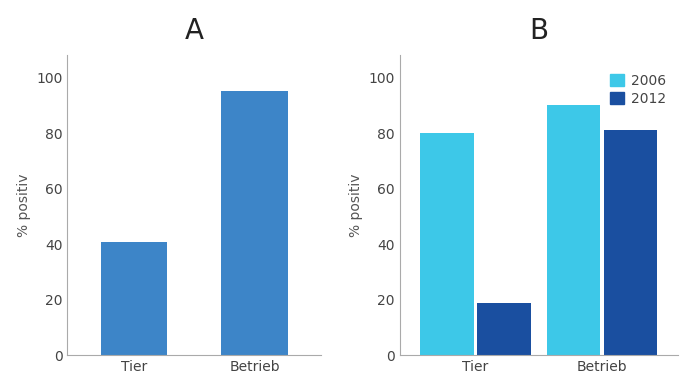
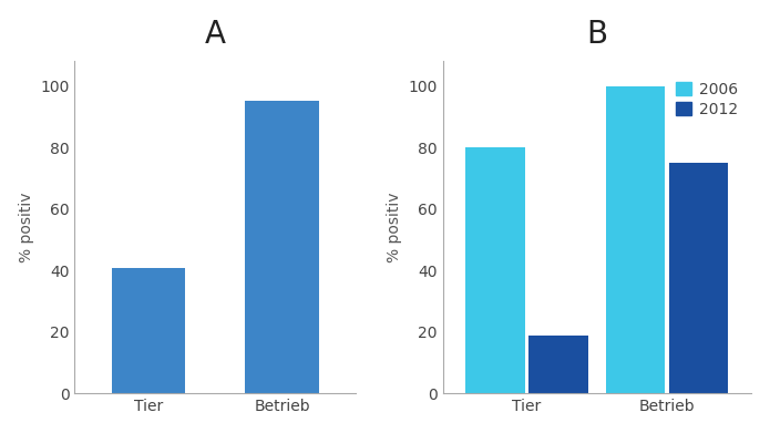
B/2006/Betrieb: 90 -> 100
B/2012/Betrieb: 81 -> 75
